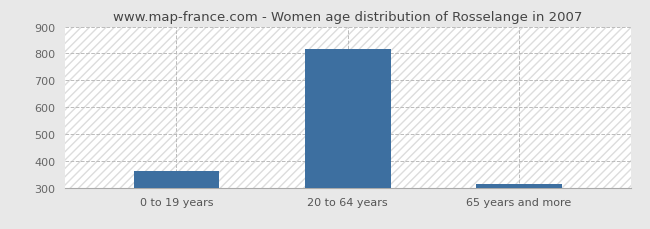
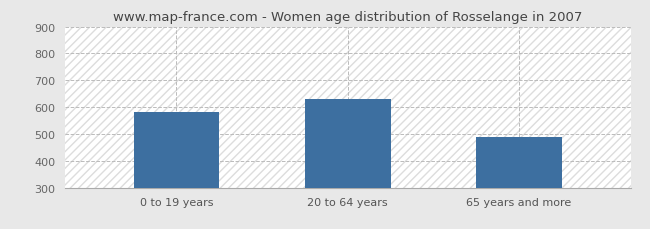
0 to 19 years: 360 -> 580
20 to 64 years: 815 -> 630
65 years and more: 312 -> 490
